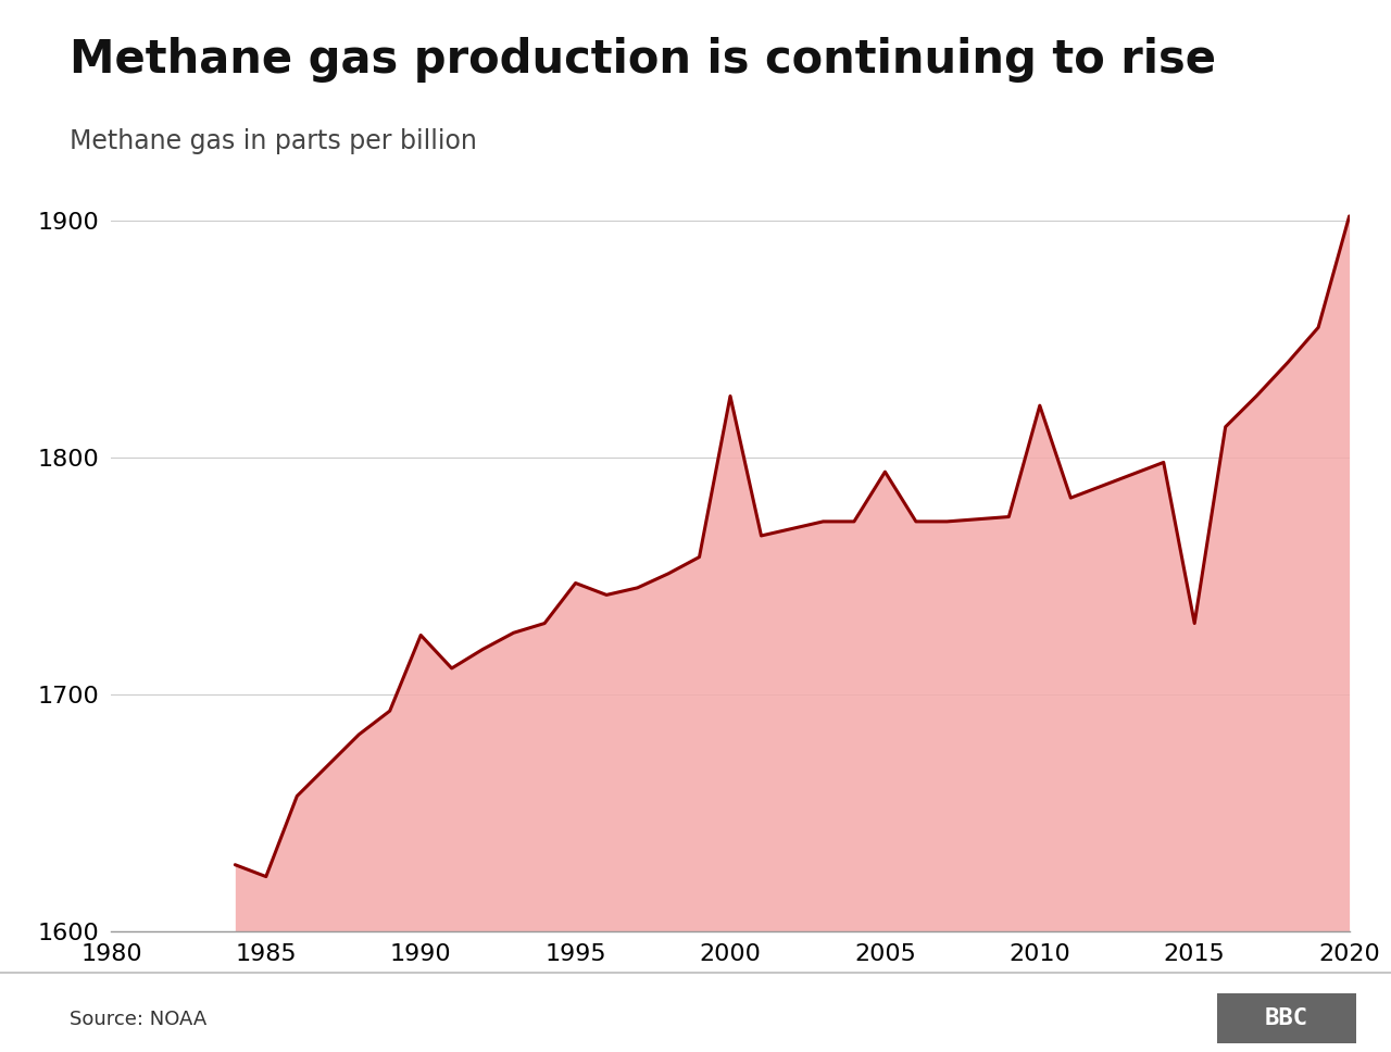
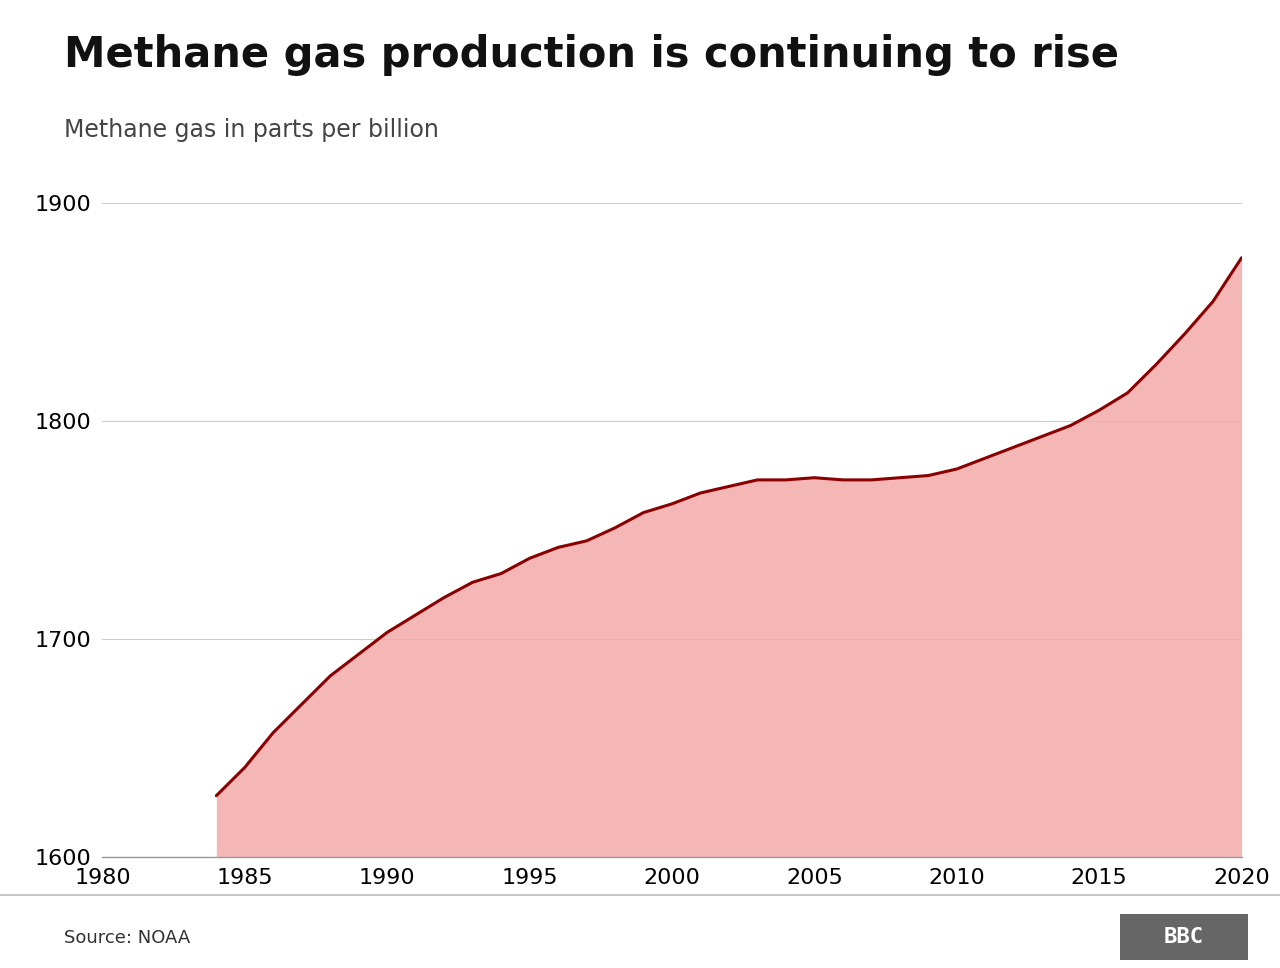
1985: 1623 -> 1641
1990: 1725 -> 1703
1995: 1747 -> 1737
2000: 1826 -> 1762
2005: 1794 -> 1774
2010: 1822 -> 1778
2015: 1730 -> 1805
2020: 1902 -> 1875
